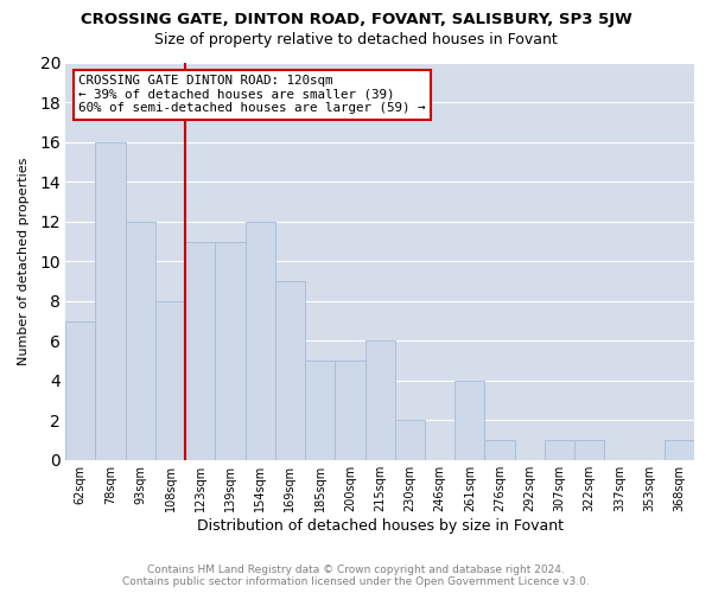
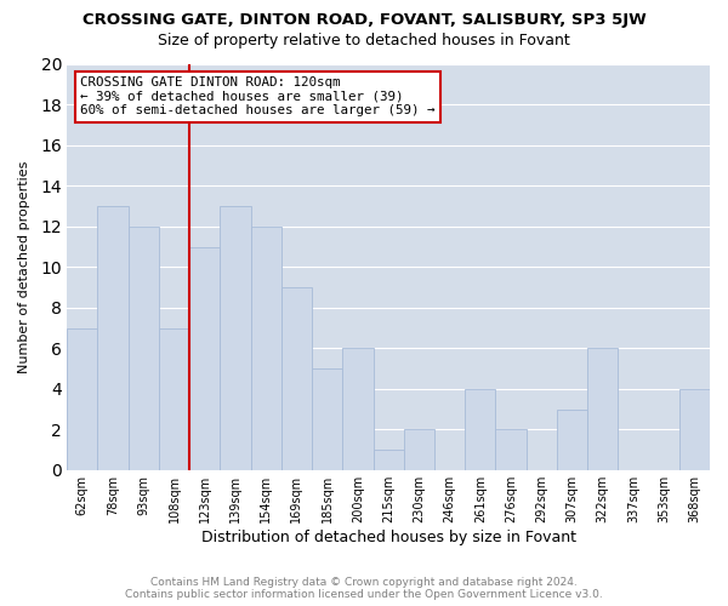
78sqm: 16 -> 13
108sqm: 8 -> 7
139sqm: 11 -> 13
200sqm: 5 -> 6
215sqm: 6 -> 1
276sqm: 1 -> 2
307sqm: 1 -> 3
322sqm: 1 -> 6
368sqm: 1 -> 4
